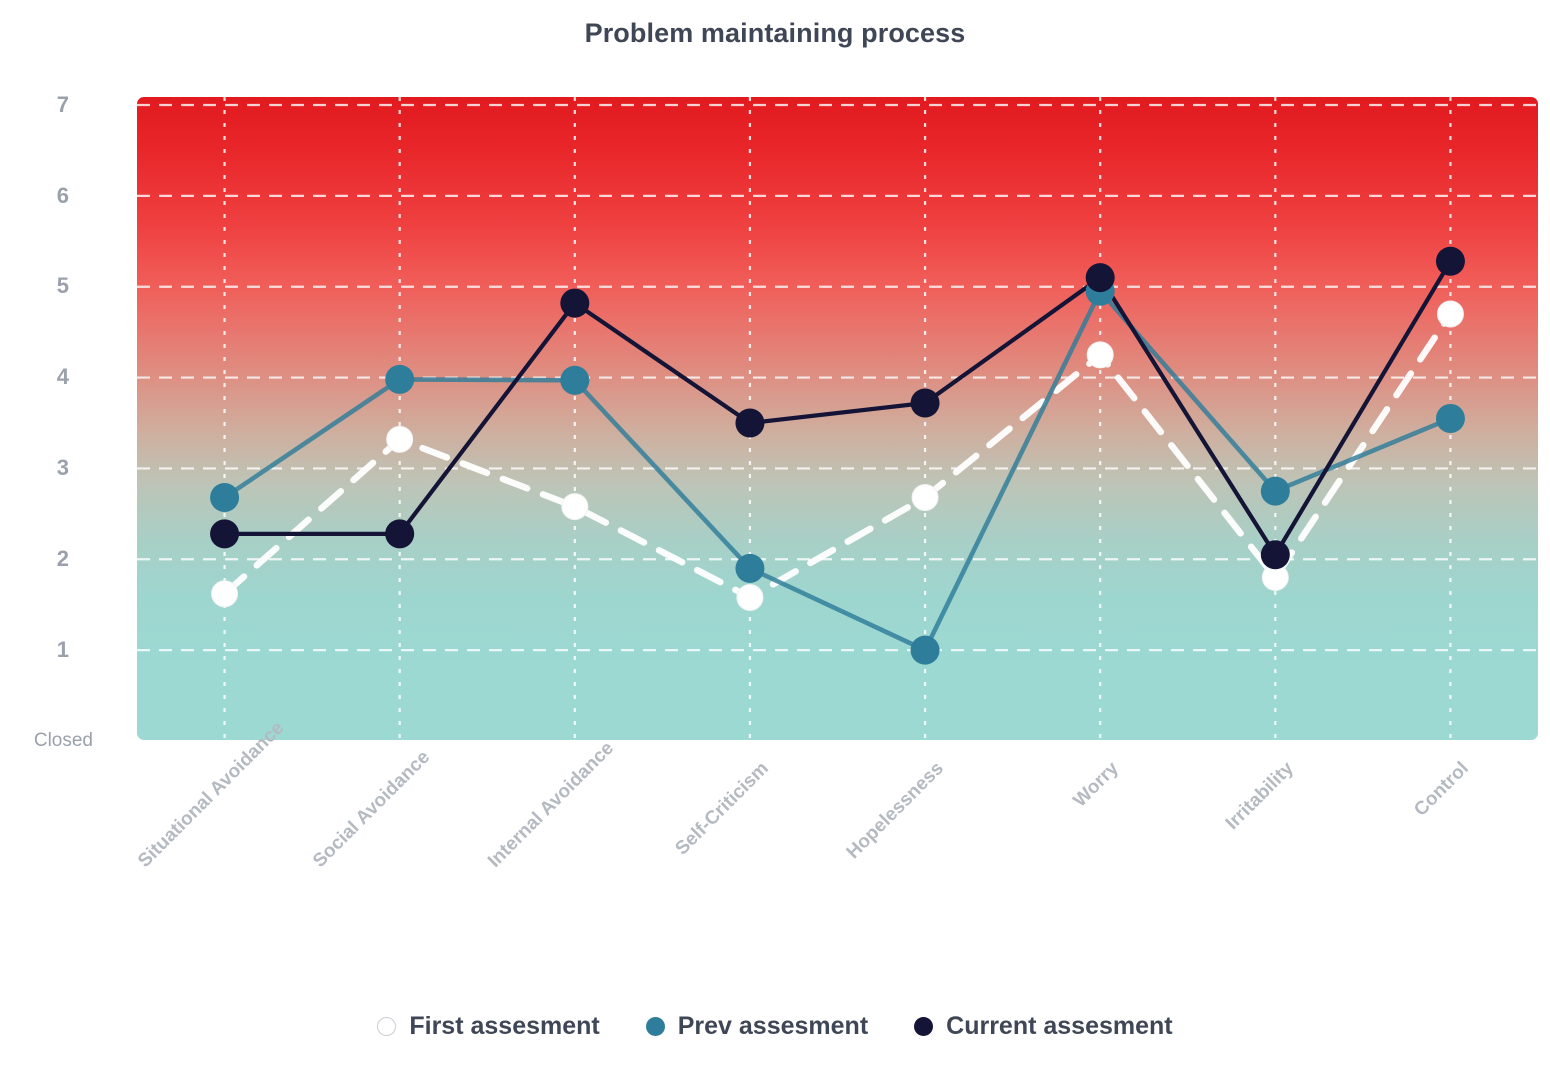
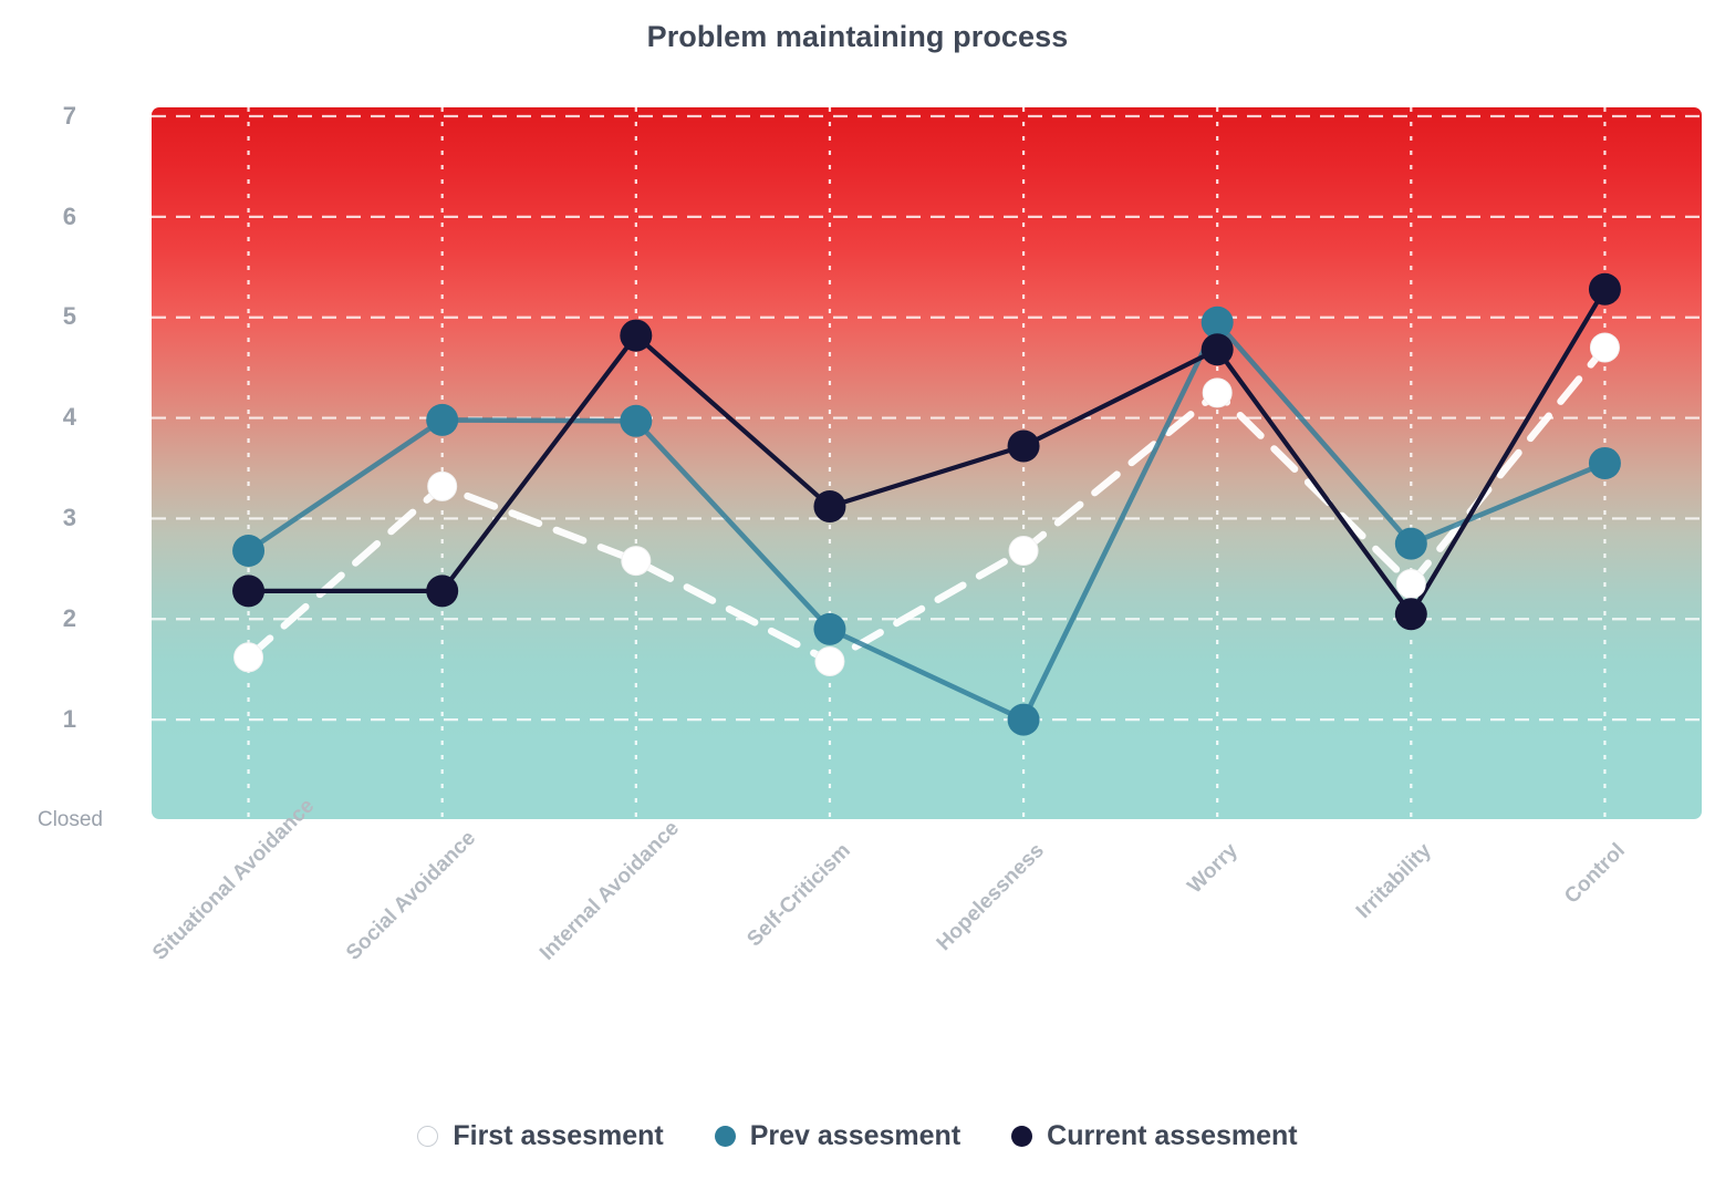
Current assesment/Self-Criticism: 3.5 -> 3.1
Current assesment/Worry: 5.1 -> 4.7
First assesment/Irritability: 1.8 -> 2.4
